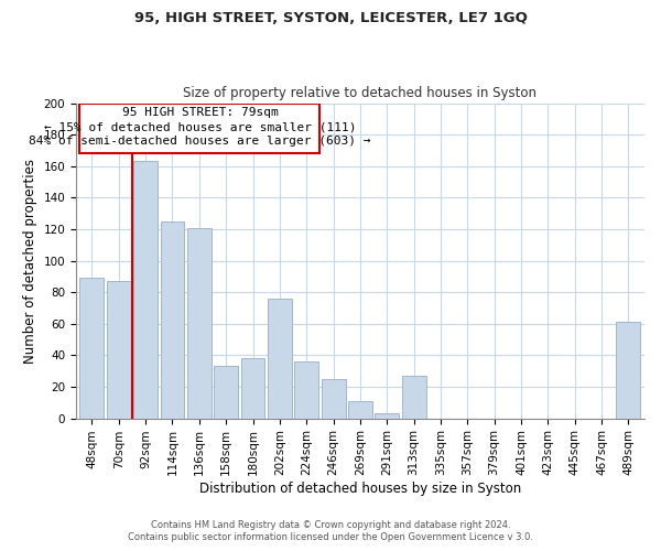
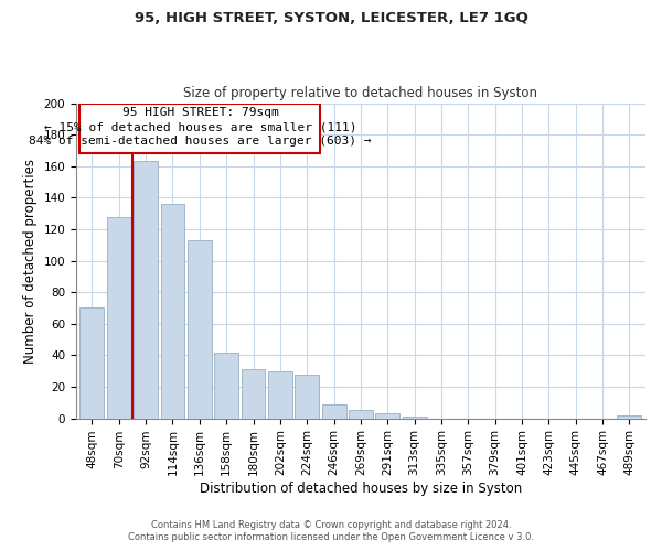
48sqm: 89 -> 70
70sqm: 87 -> 128
114sqm: 125 -> 136
136sqm: 121 -> 113
158sqm: 33 -> 42
180sqm: 38 -> 31
202sqm: 76 -> 30
224sqm: 36 -> 28
246sqm: 25 -> 9
269sqm: 11 -> 5
313sqm: 27 -> 1
489sqm: 61 -> 2
